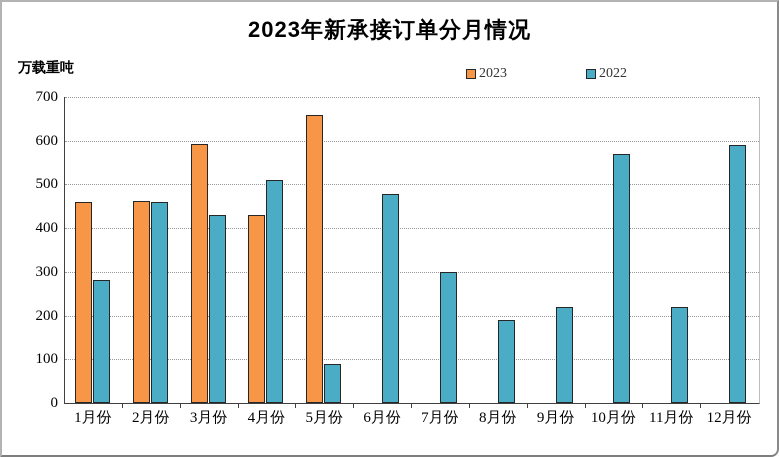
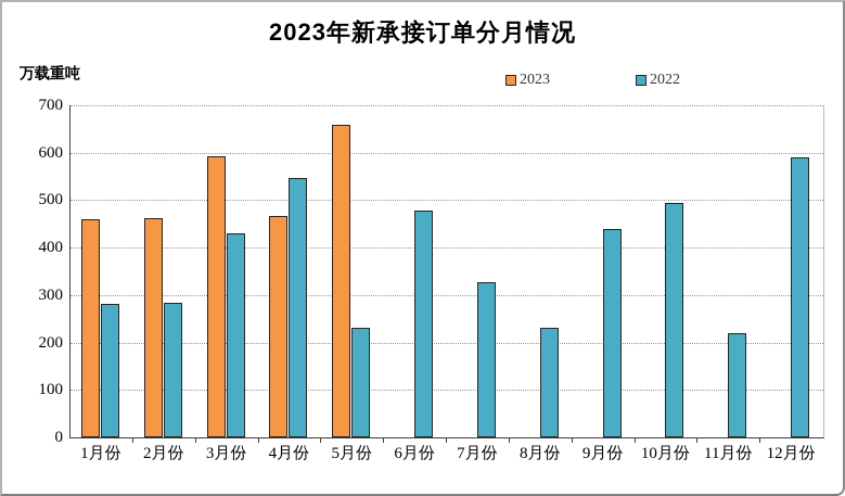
2022/2月份: 460 -> 280
2023/4月份: 430 -> 470
2022/4月份: 510 -> 550
2022/5月份: 90 -> 230
2022/7月份: 300 -> 330
2022/8月份: 190 -> 230
2022/9月份: 220 -> 440
2022/10月份: 570 -> 490
